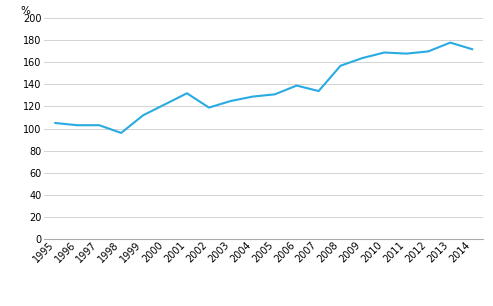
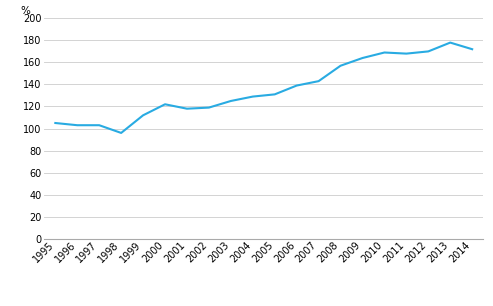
2001: 132 -> 118
2007: 134 -> 143
